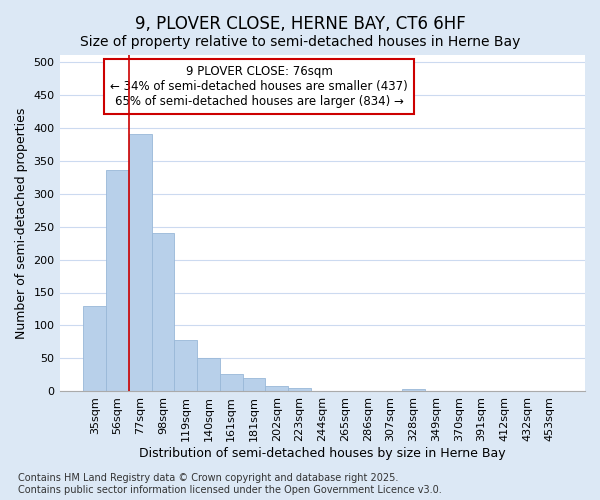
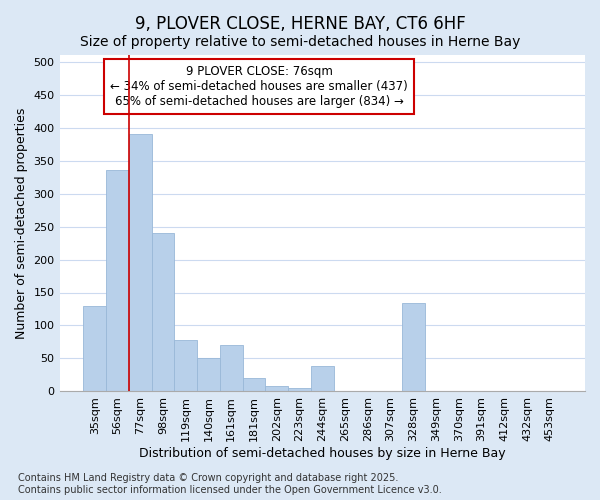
161sqm: 27 -> 70
244sqm: 1 -> 38
328sqm: 4 -> 134
